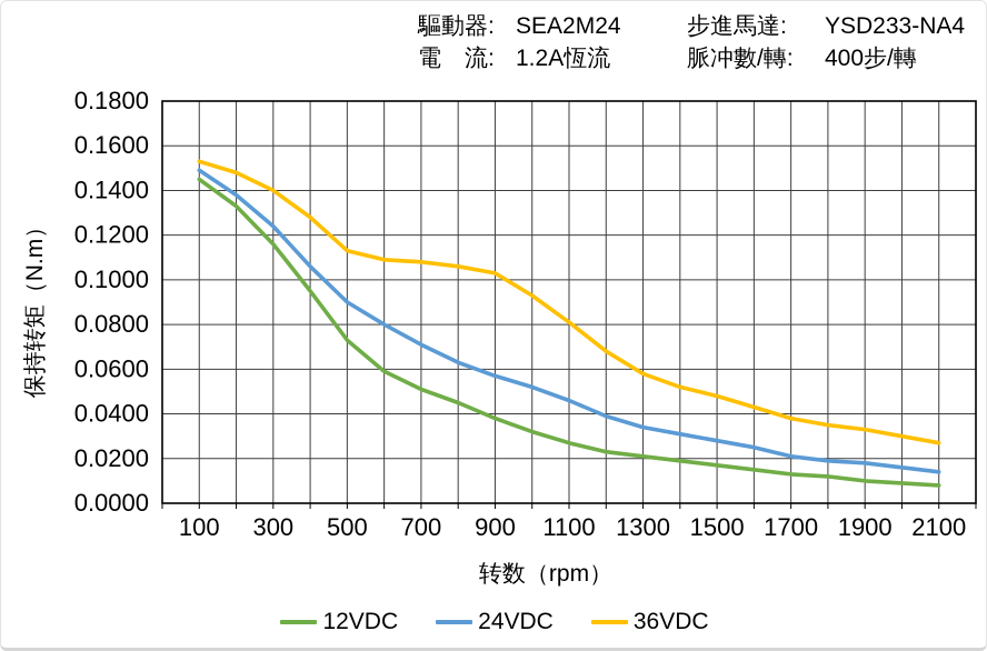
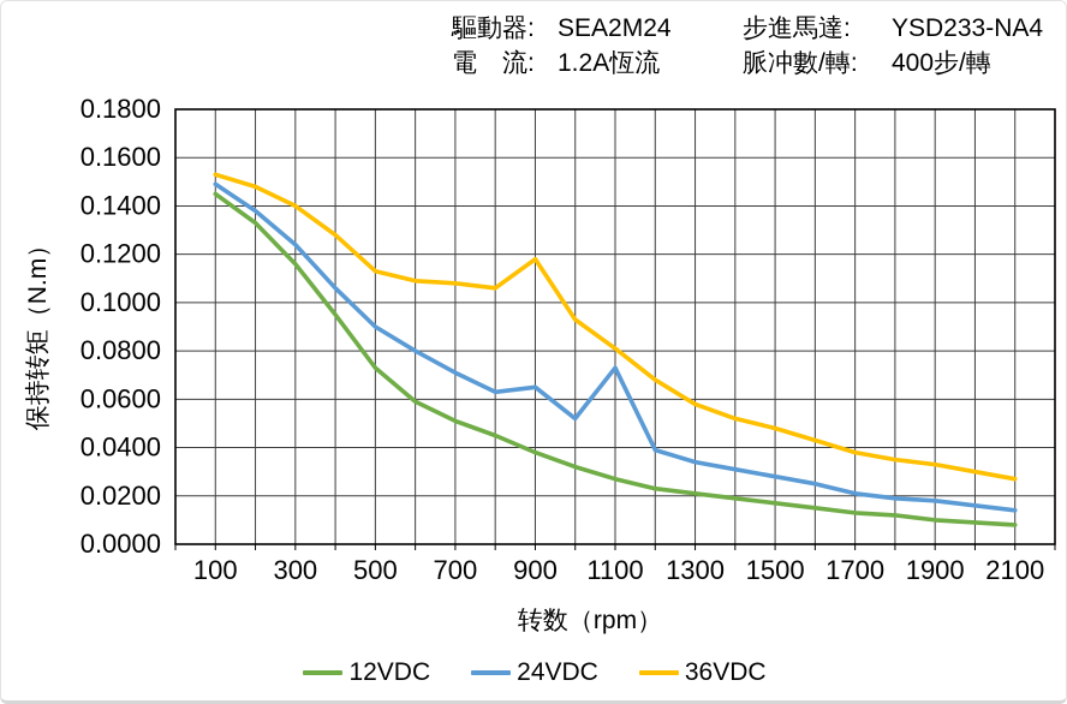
24VDC/900: 0.057 -> 0.065
36VDC/900: 0.103 -> 0.118
24VDC/1100: 0.046 -> 0.073
